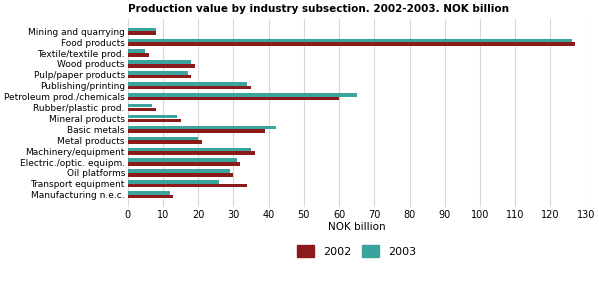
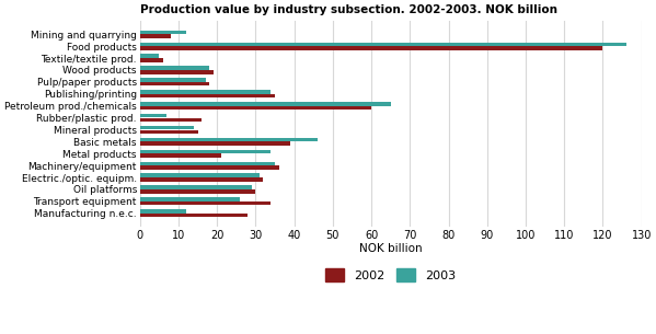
2003/Mining and quarrying: 8 -> 12
2002/Food products: 127 -> 120
2002/Rubber/plastic prod.: 8 -> 16
2003/Basic metals: 42 -> 46
2003/Metal products: 20 -> 34
2002/Manufacturing n.e.c.: 13 -> 28
